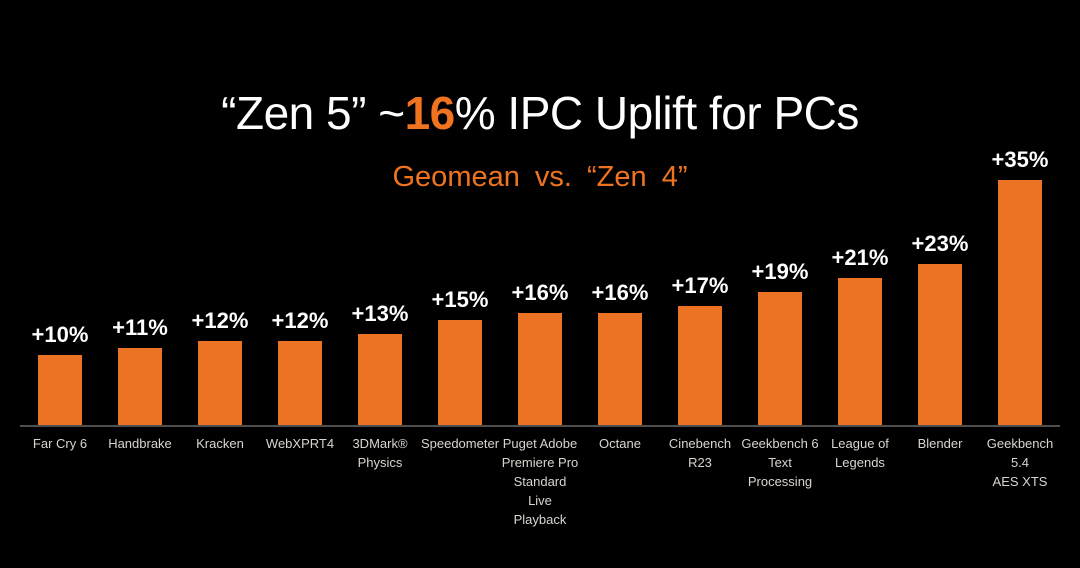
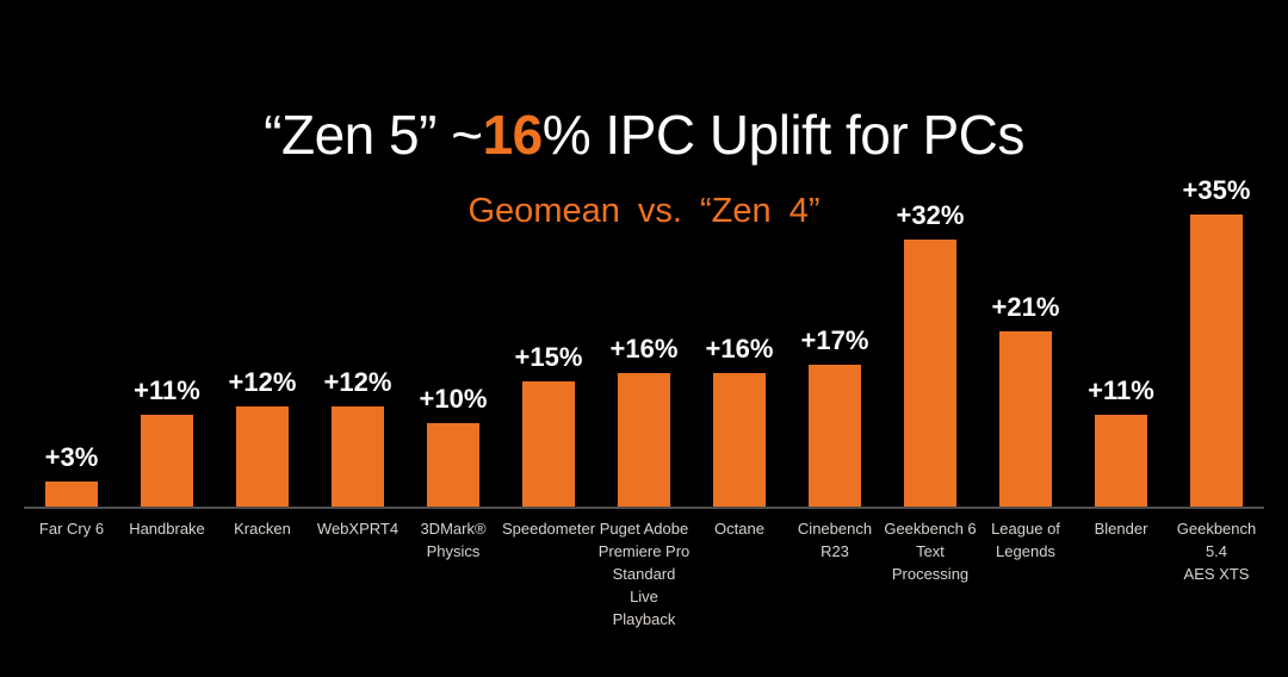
Far Cry 6: +10% -> +3%
3DMark® Physics: +13% -> +10%
Geekbench 6 Text Processing: +19% -> +32%
Blender: +23% -> +11%
